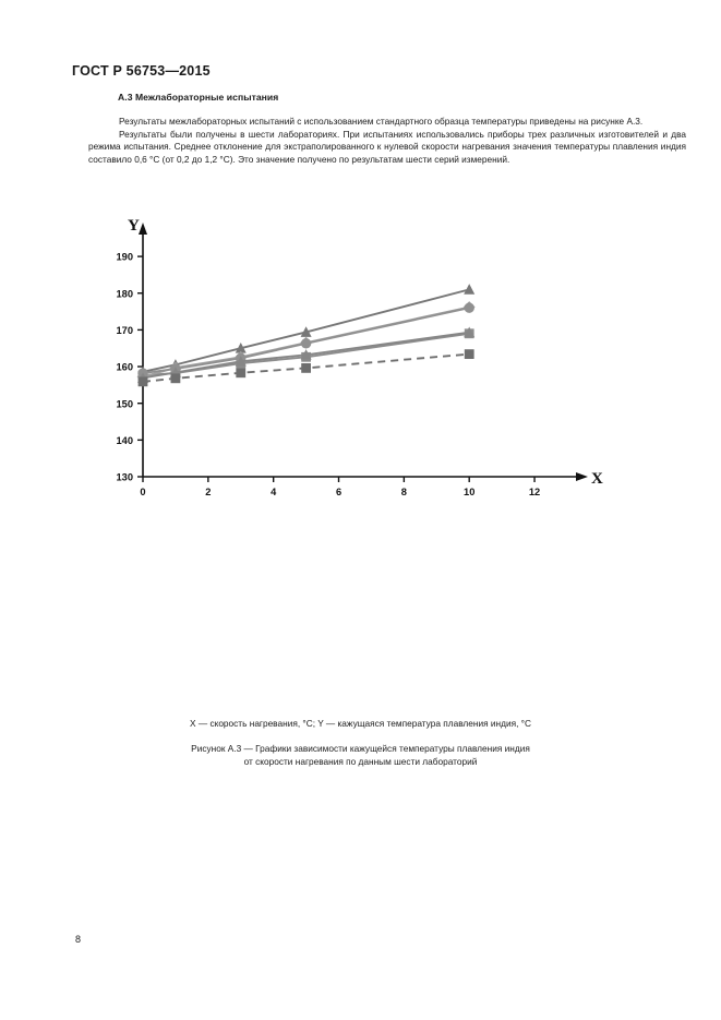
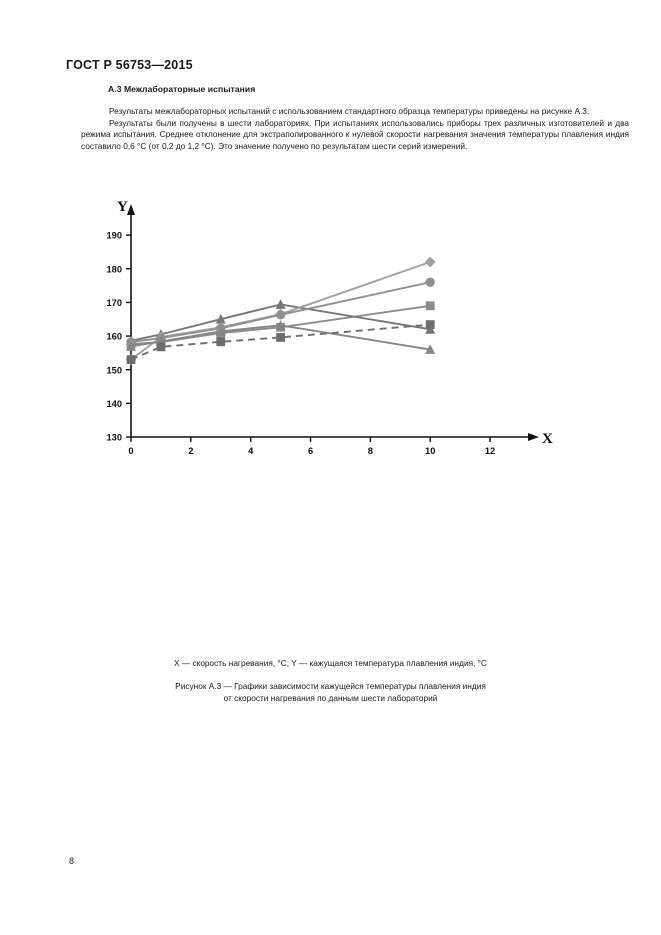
Лаб. 3/0: 157 -> 153
Лаб. 6/0: 156 -> 153
Лаб. 2/10: 181 -> 162
Лаб. 3/10: 176 -> 182
Лаб. 5/10: 169 -> 156
